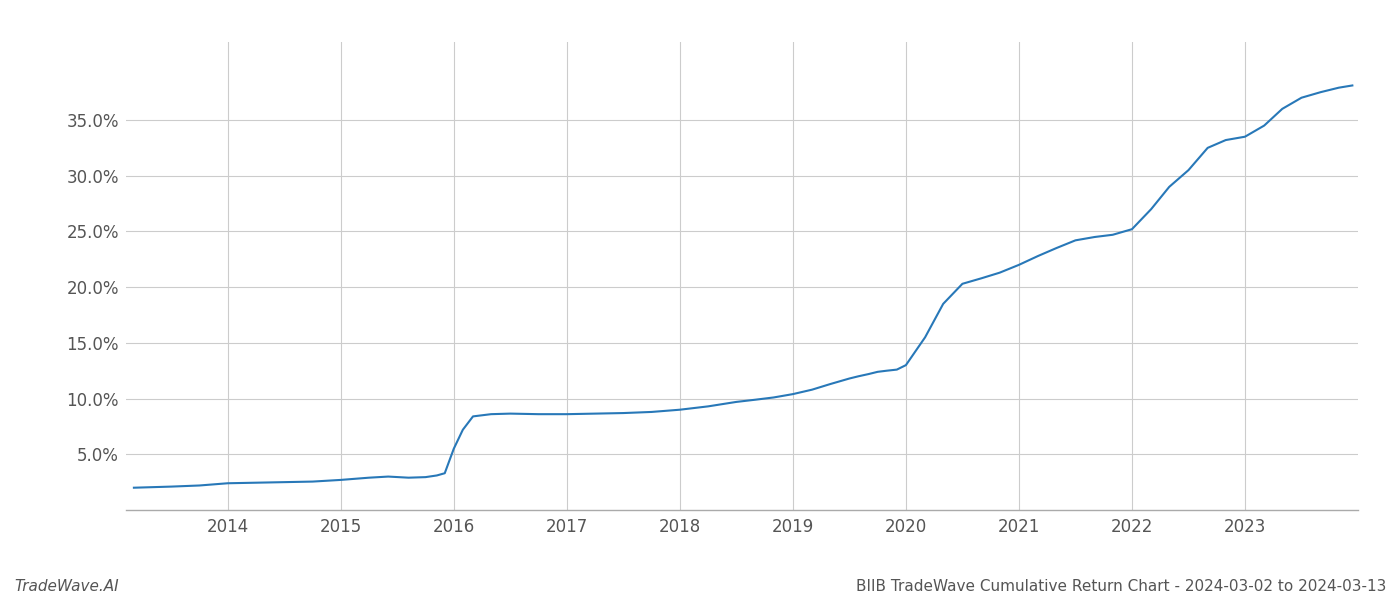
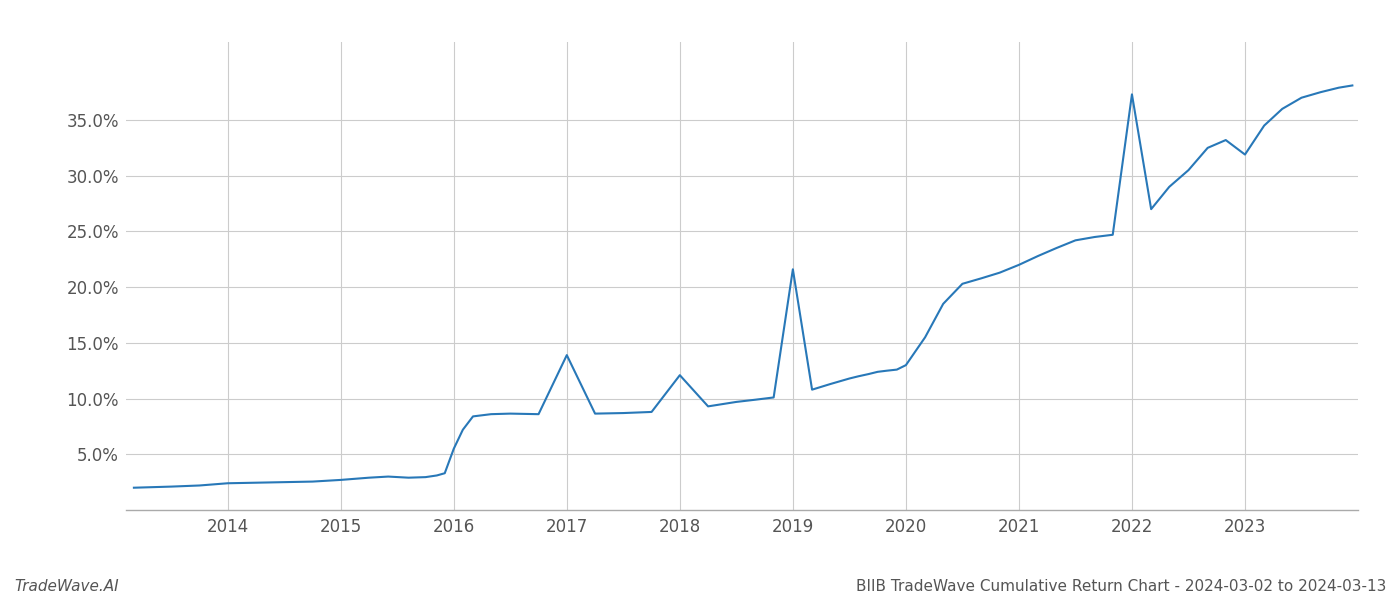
2017: 8.6% -> 13.9%
2018: 9.0% -> 12.1%
2019: 10.4% -> 21.6%
2022: 25.2% -> 37.3%
2023: 33.5% -> 31.9%
